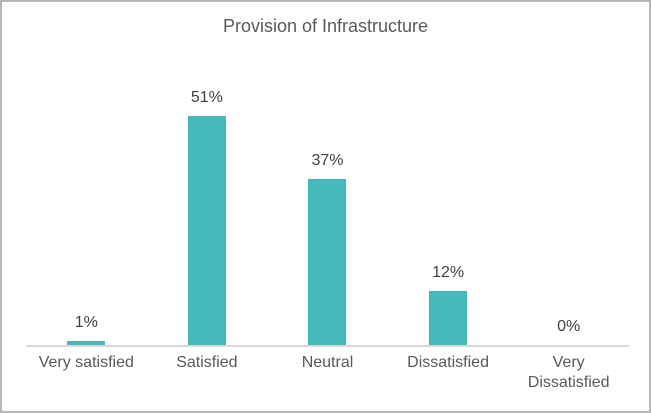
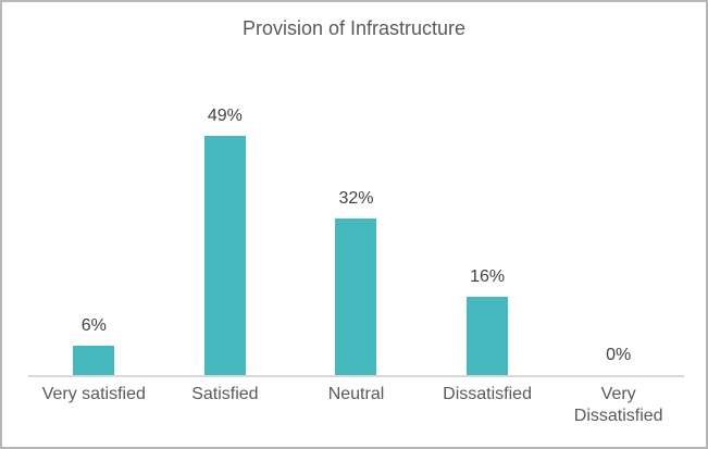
Very satisfied: 1% -> 6%
Satisfied: 51% -> 49%
Neutral: 37% -> 32%
Dissatisfied: 12% -> 16%
